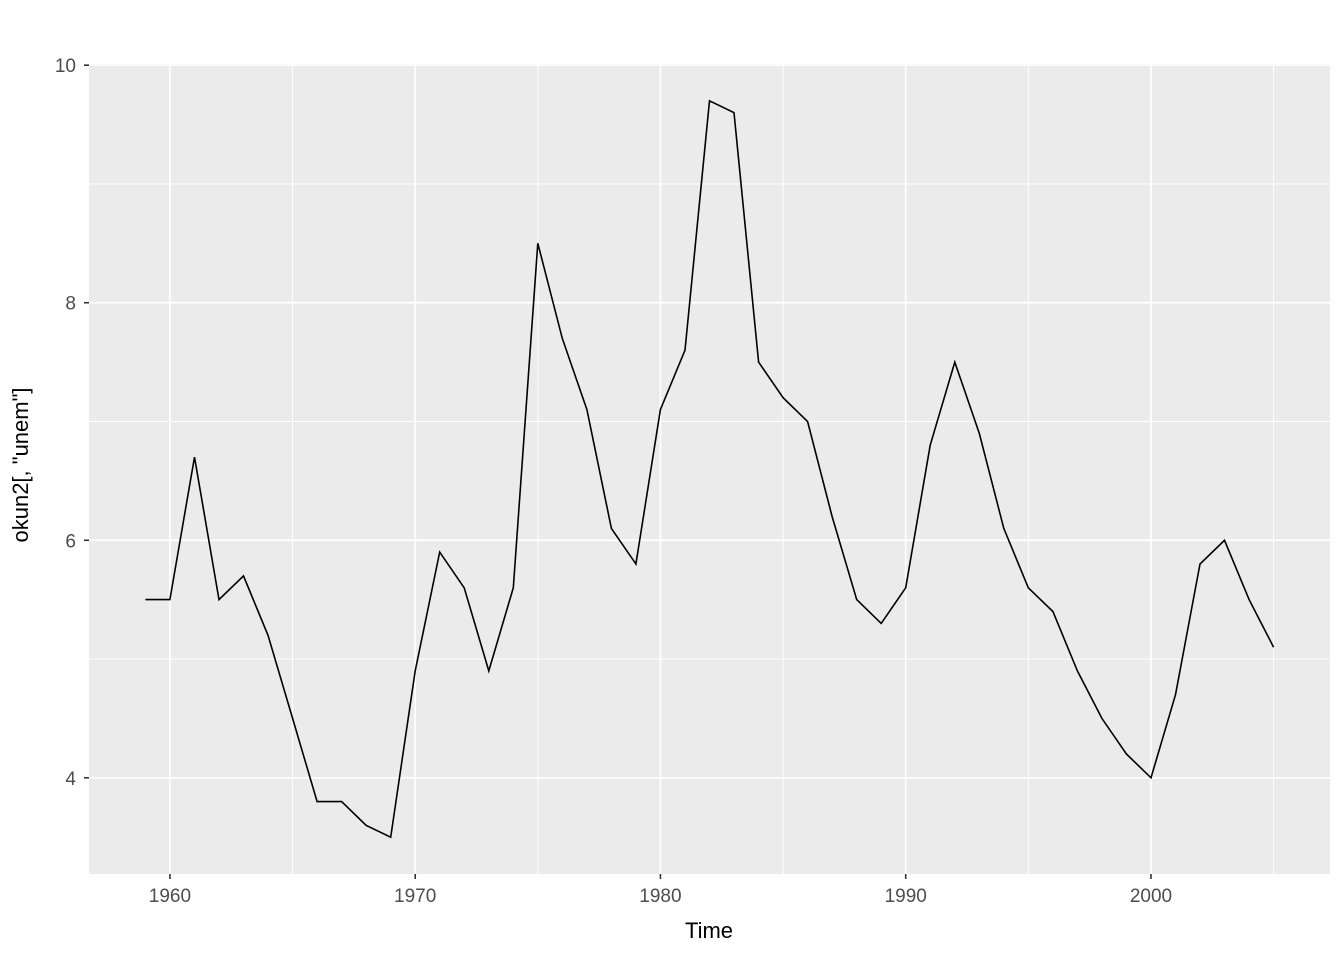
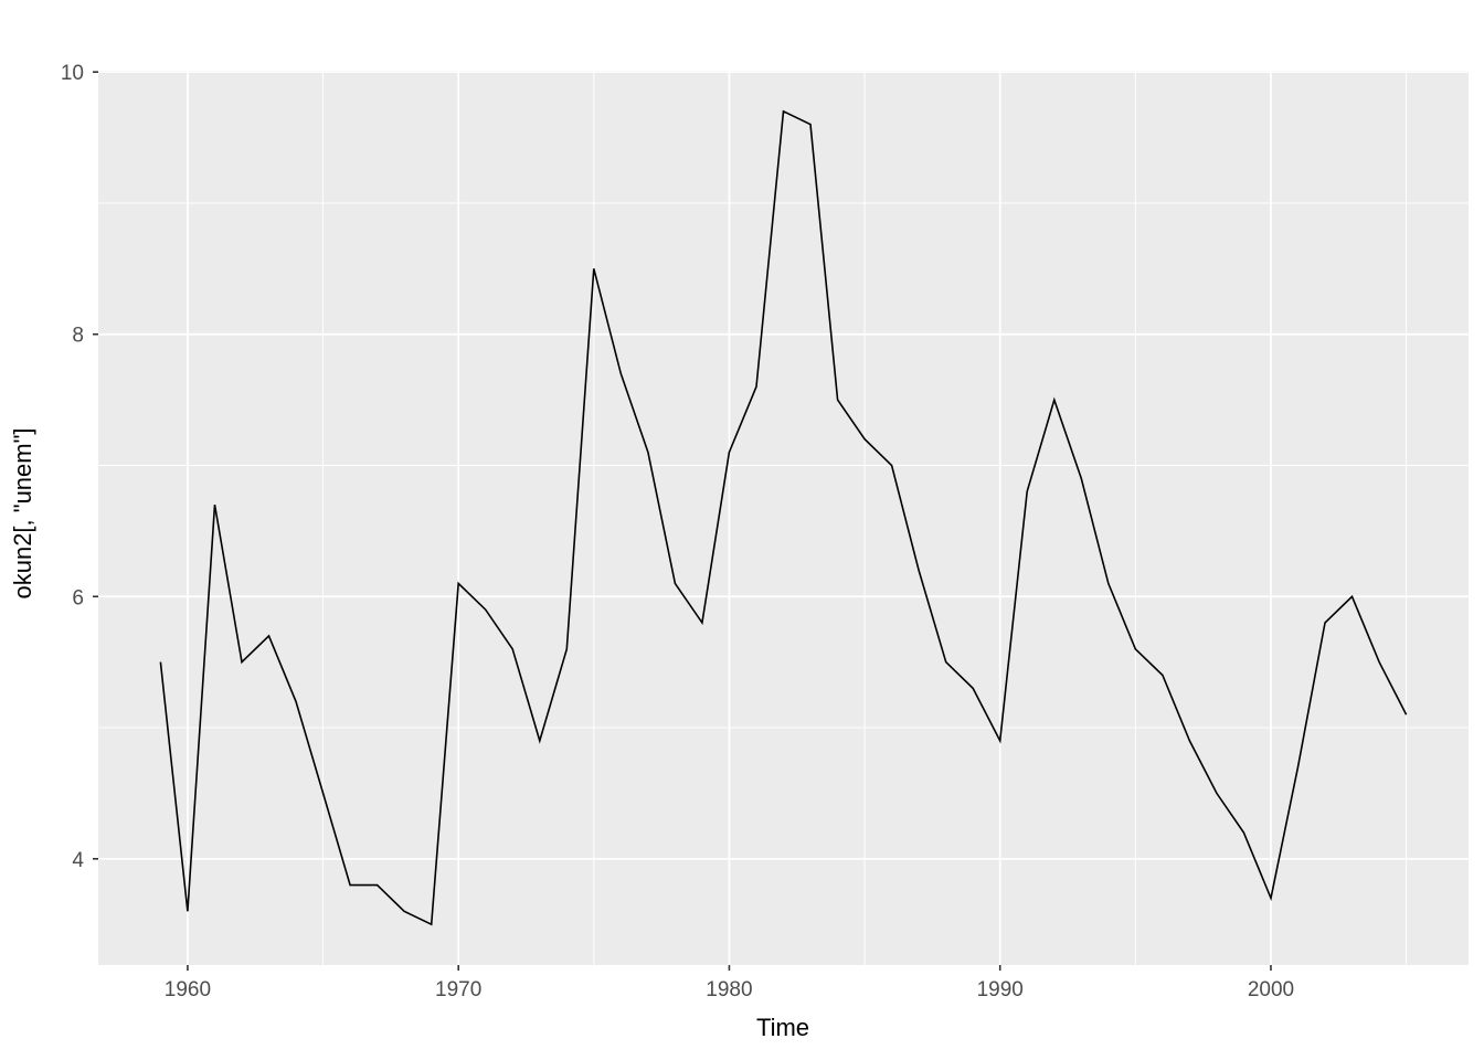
1960: 5.5 -> 3.6
1970: 4.9 -> 6.1
1990: 5.6 -> 4.9
2000: 4.0 -> 3.7
